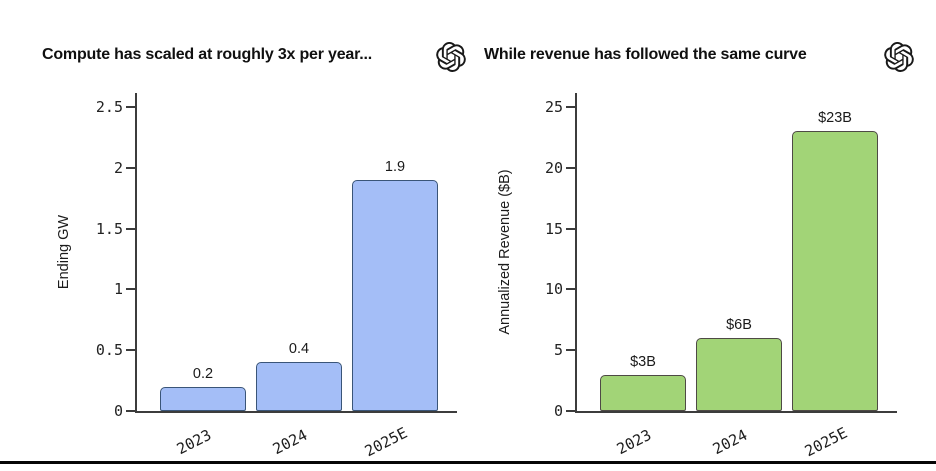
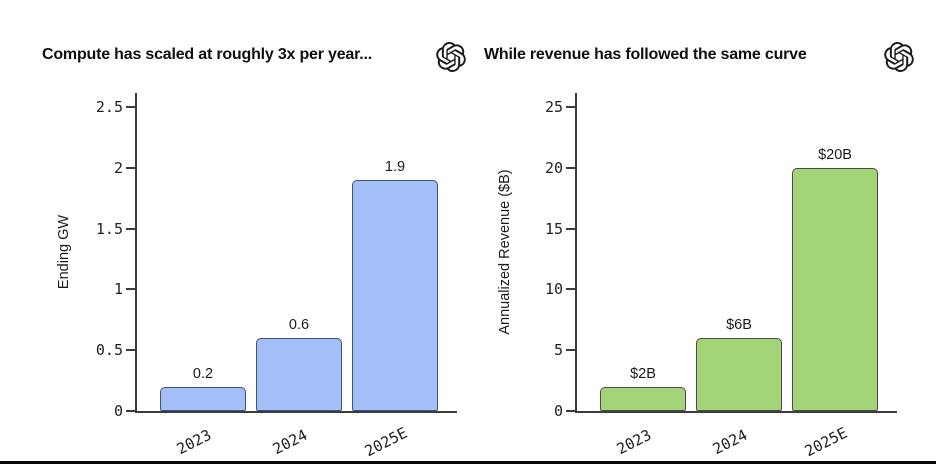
Compute has scaled at roughly 3x per year.../2024: 0.4 -> 0.6
While revenue has followed the same curve/2023: $3B -> $2B
While revenue has followed the same curve/2025E: $23B -> $20B
